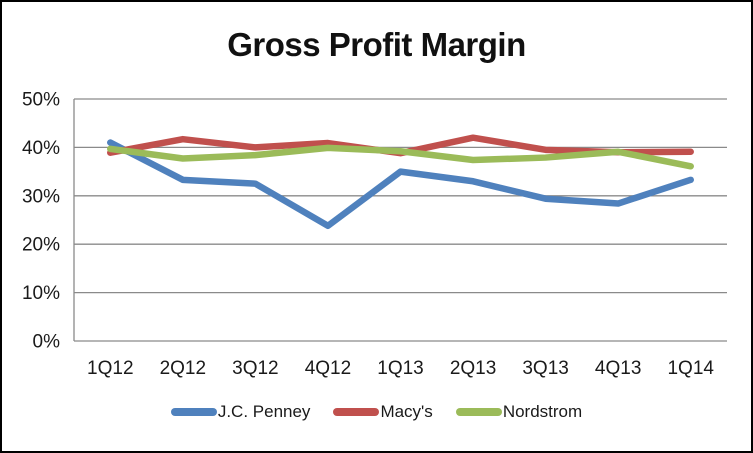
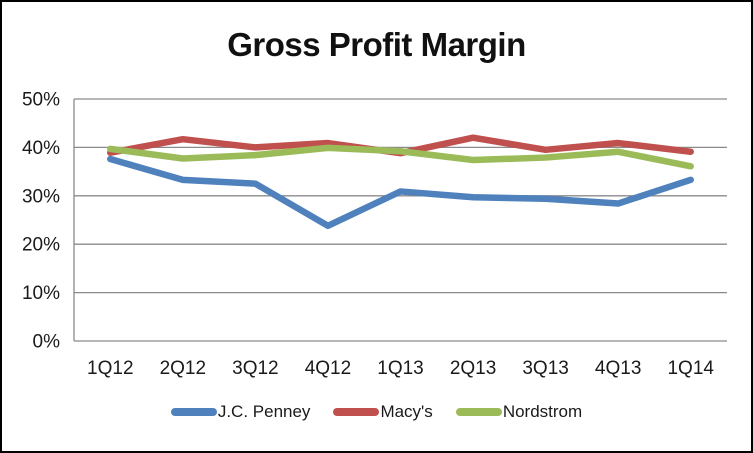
J.C. Penney/1Q12: 41% -> 38%
J.C. Penney/1Q13: 35% -> 31%
J.C. Penney/2Q13: 33% -> 30%
Macy's/4Q13: 39% -> 41%
